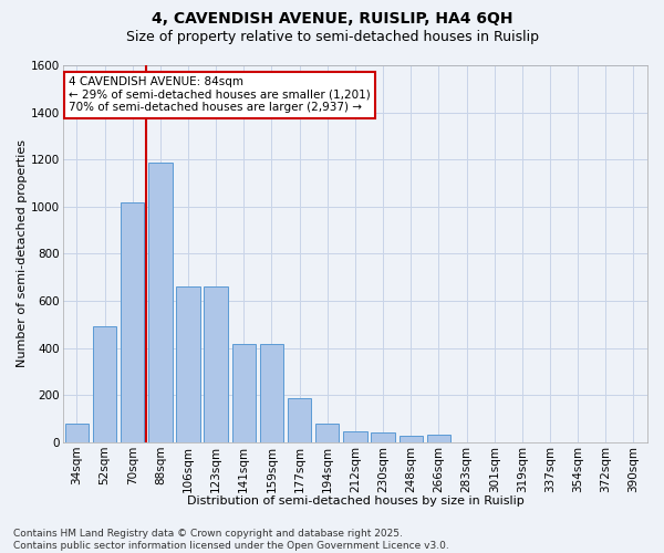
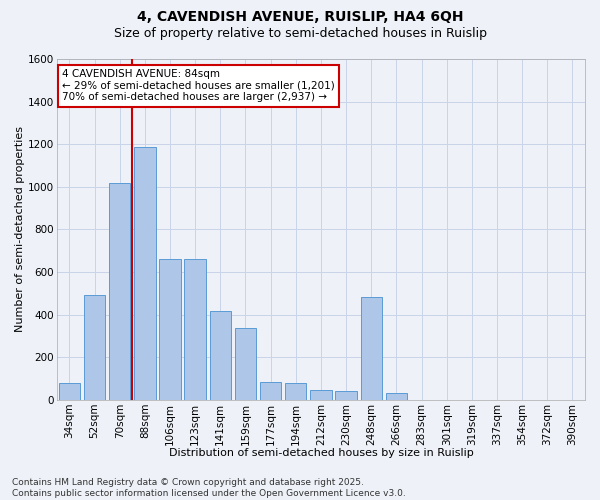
159sqm: 415 -> 335
177sqm: 185 -> 85
248sqm: 25 -> 485
